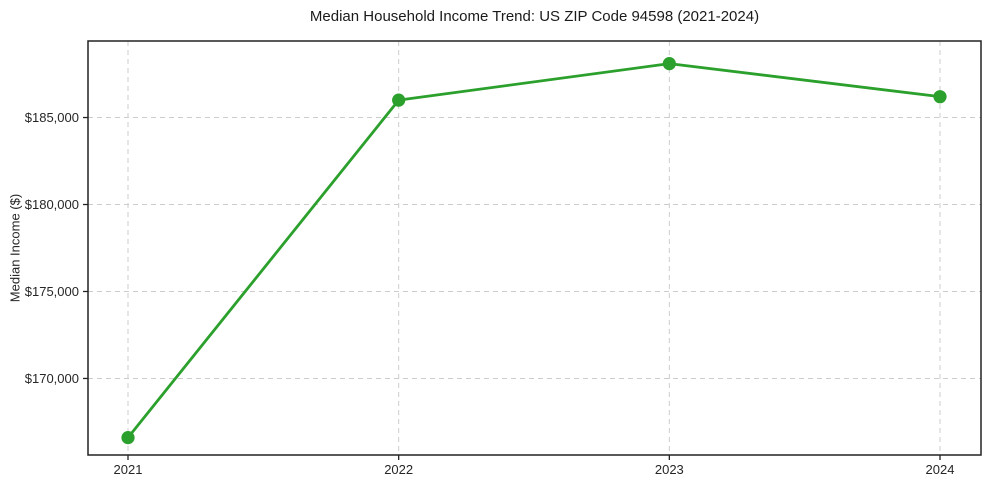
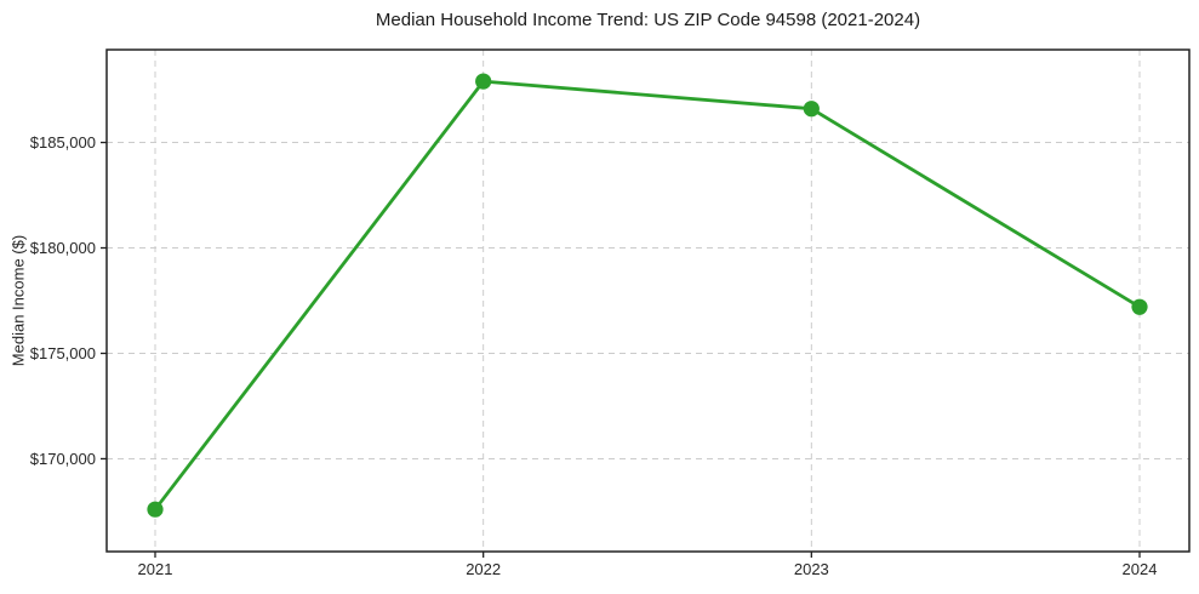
2021: $166600 -> $167600
2022: $186000 -> $187900
2023: $188100 -> $186600
2024: $186200 -> $177200
